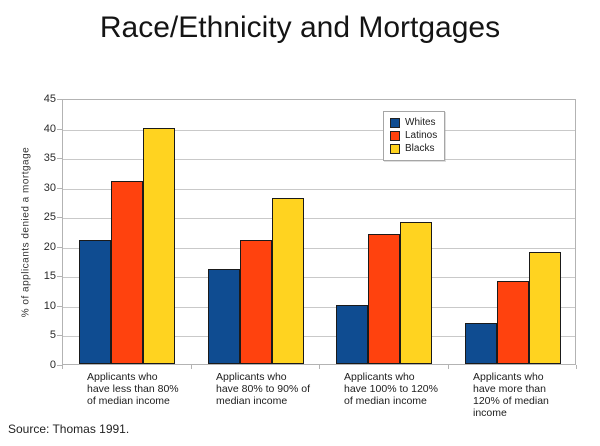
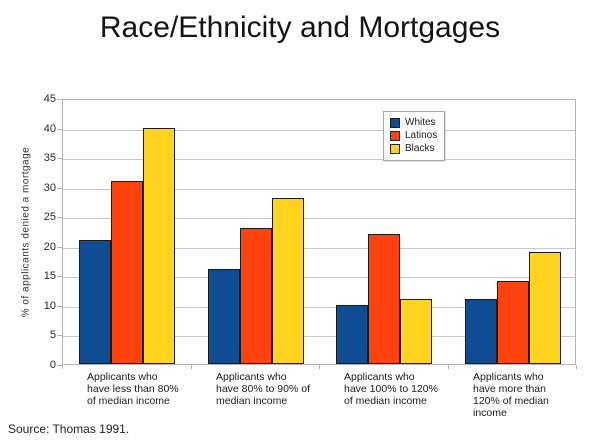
Latinos/Applicants who have 80% to 90% of median income: 21 -> 23
Blacks/Applicants who have 100% to 120% of median income: 24 -> 11
Whites/Applicants who have more than 120% of median income: 7 -> 11
